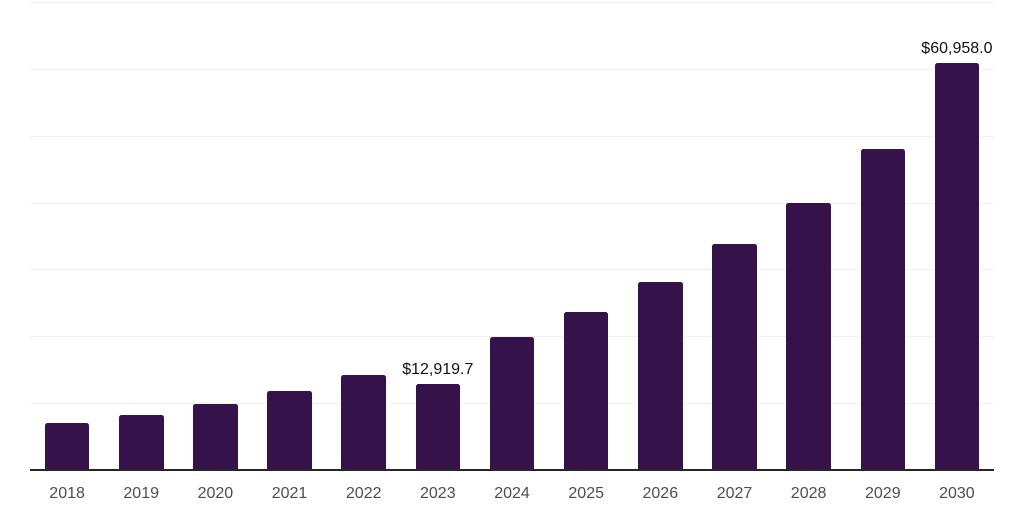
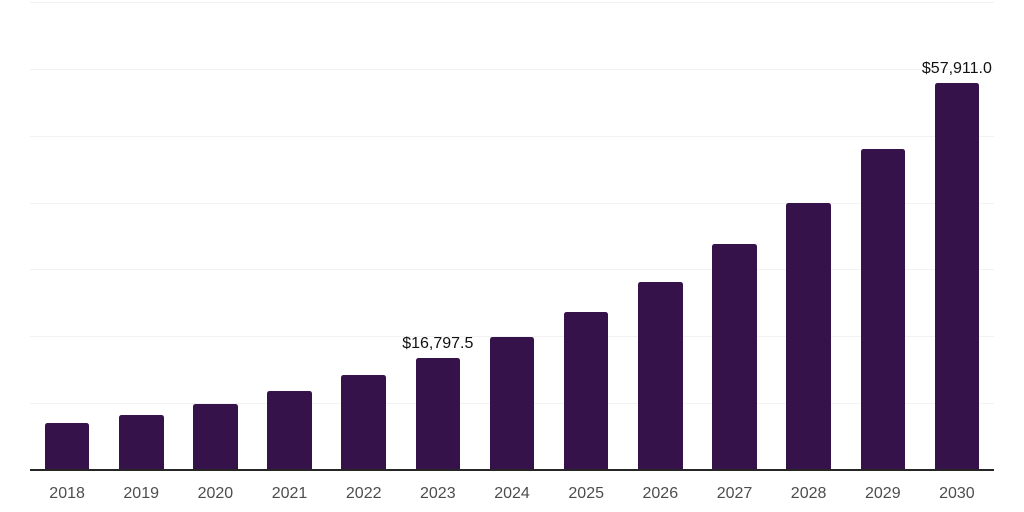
2023: $12,919.7 -> $16,797.5
2030: $60,958.0 -> $57,911.0
